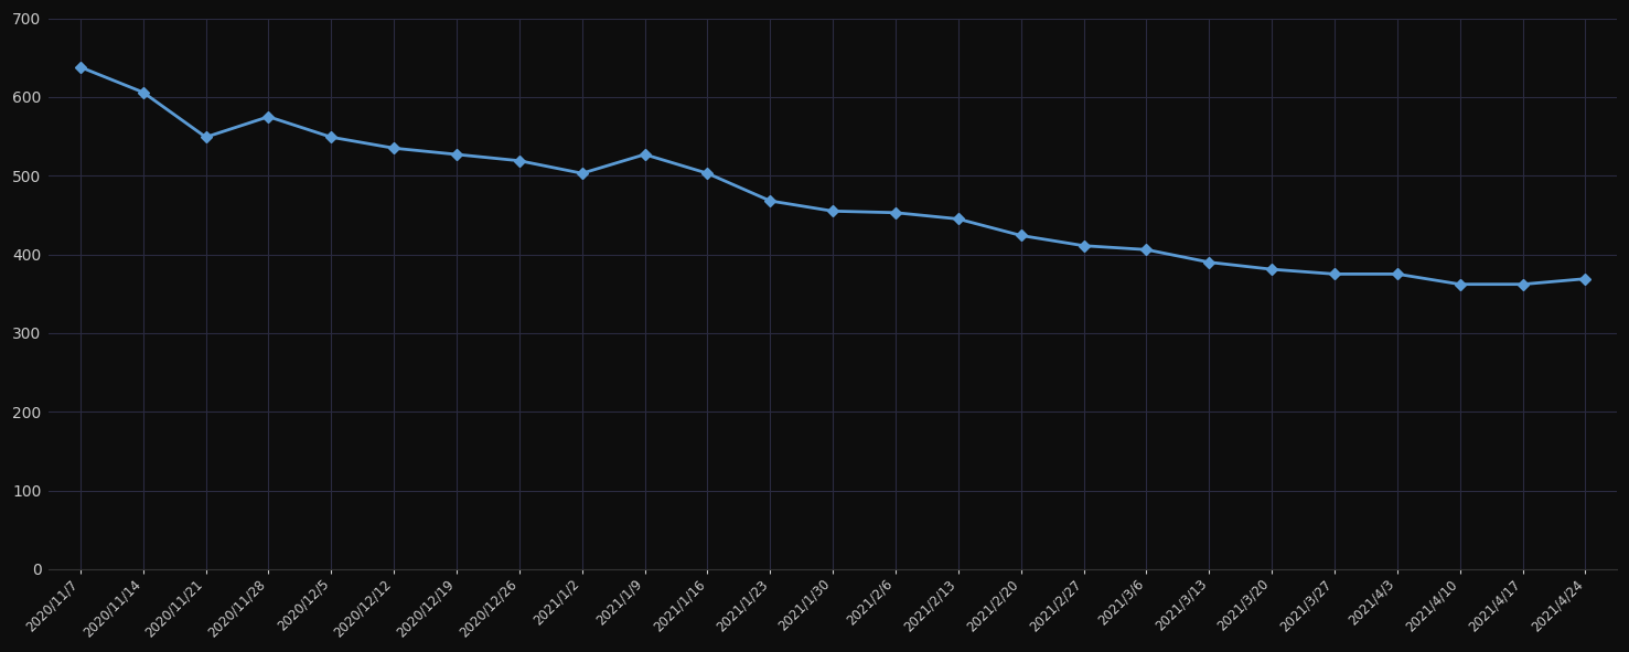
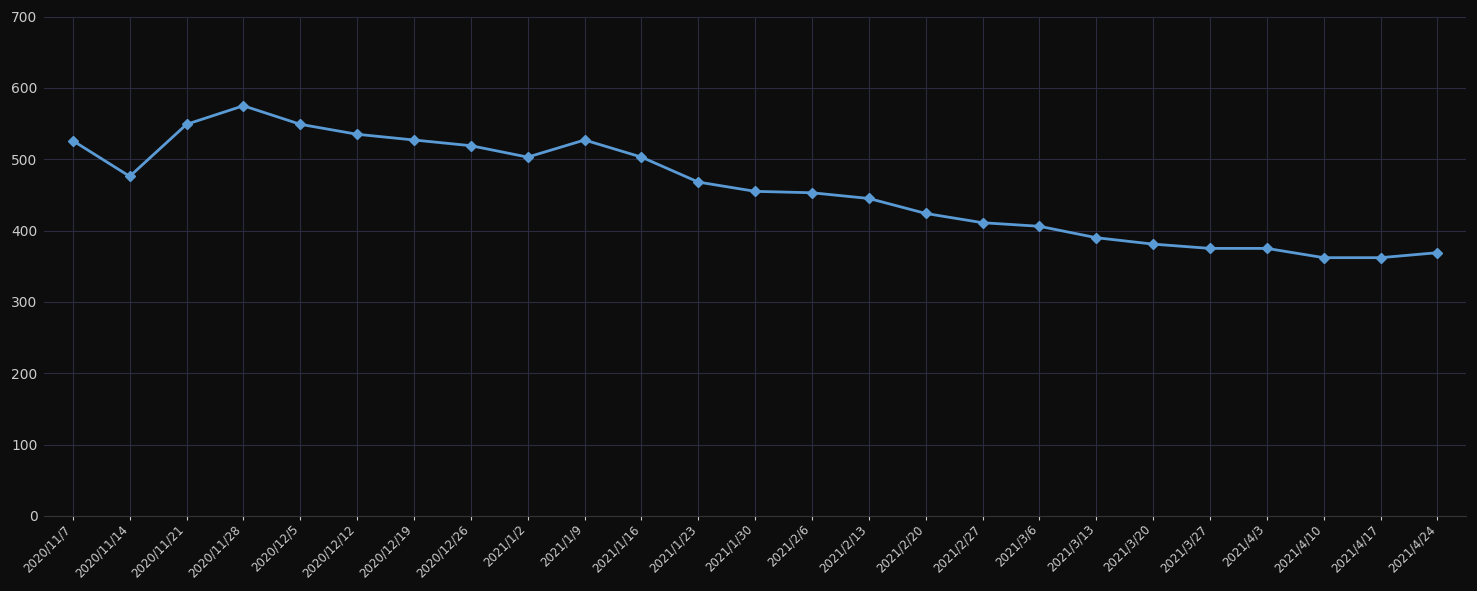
2020/11/7: 638 -> 526
2020/11/14: 606 -> 476
